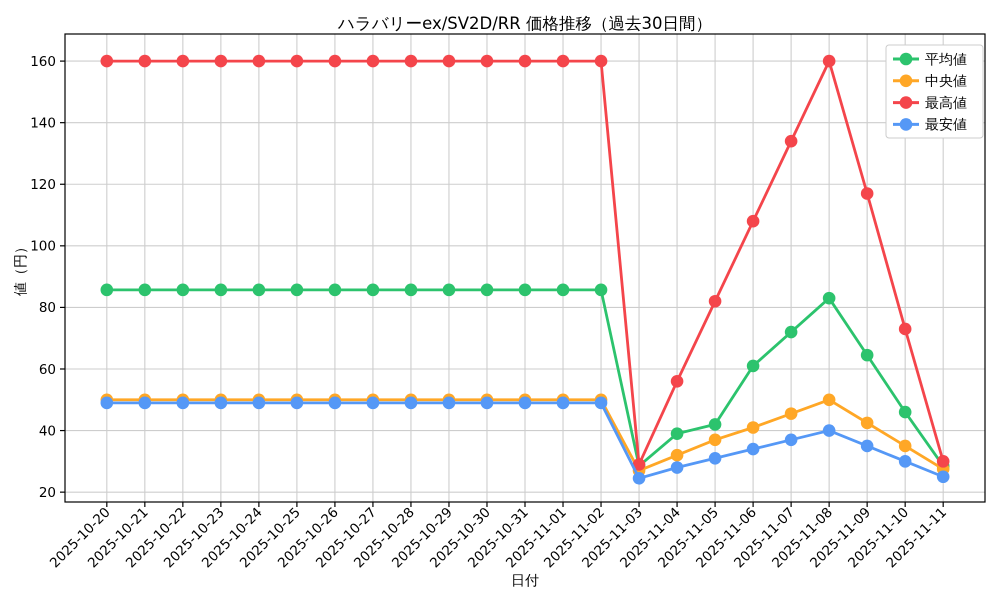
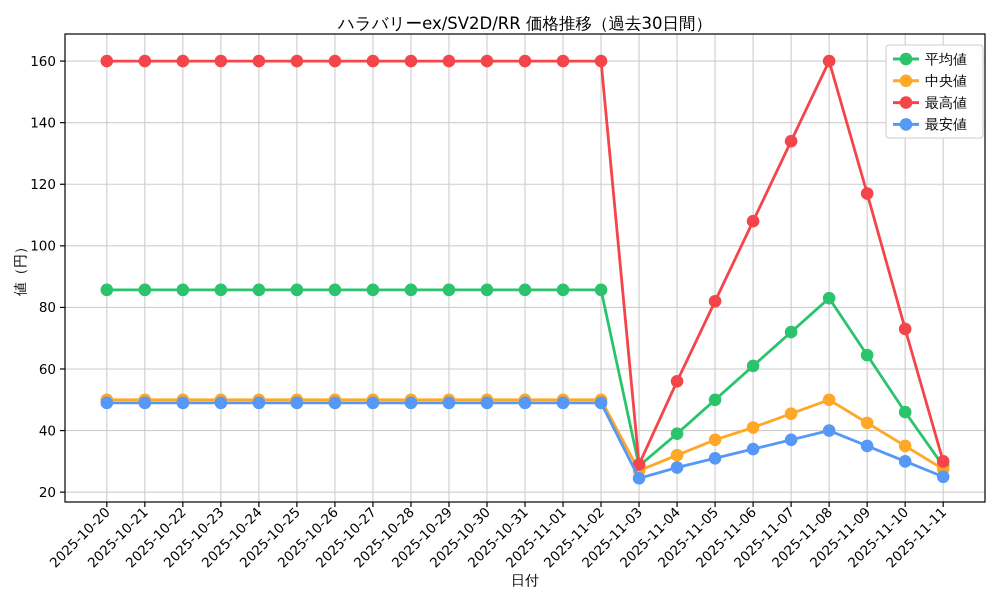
平均値/2025-11-05: 42 -> 50
